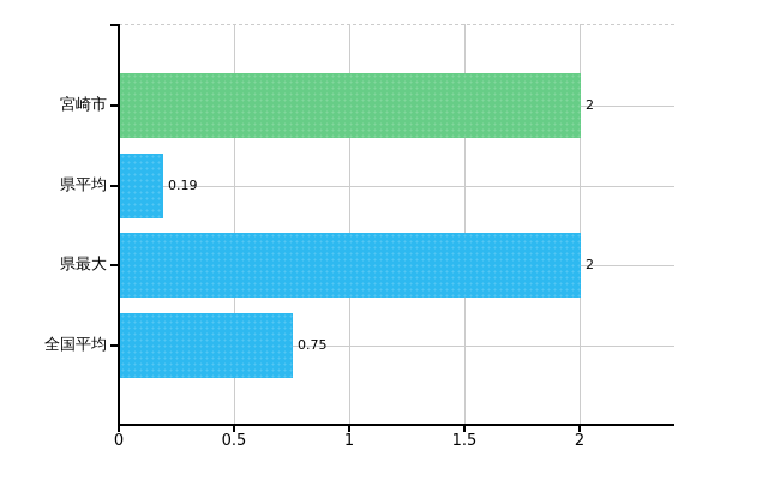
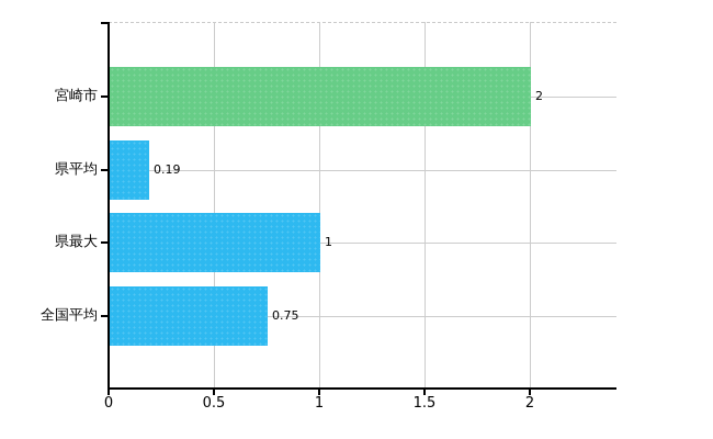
県最大: 2 -> 1
